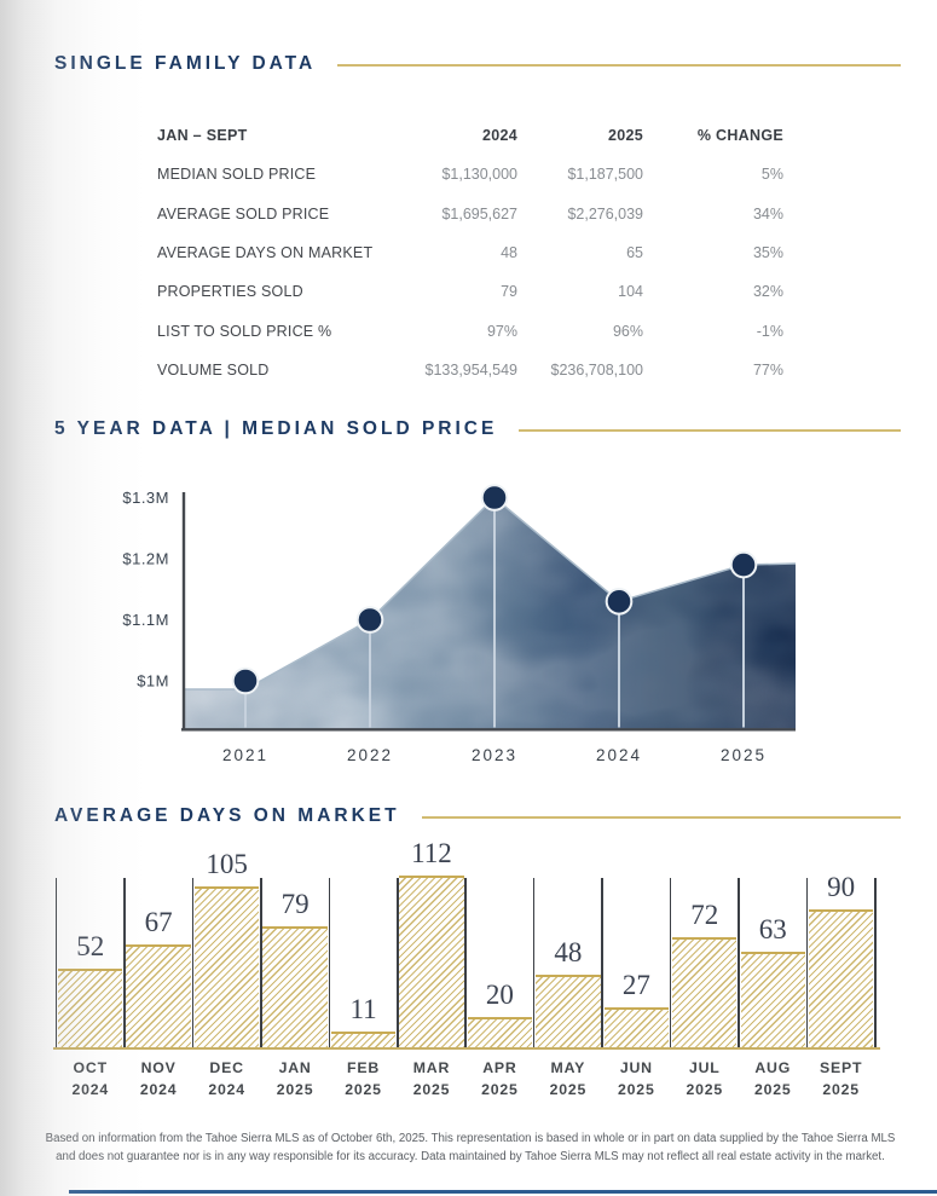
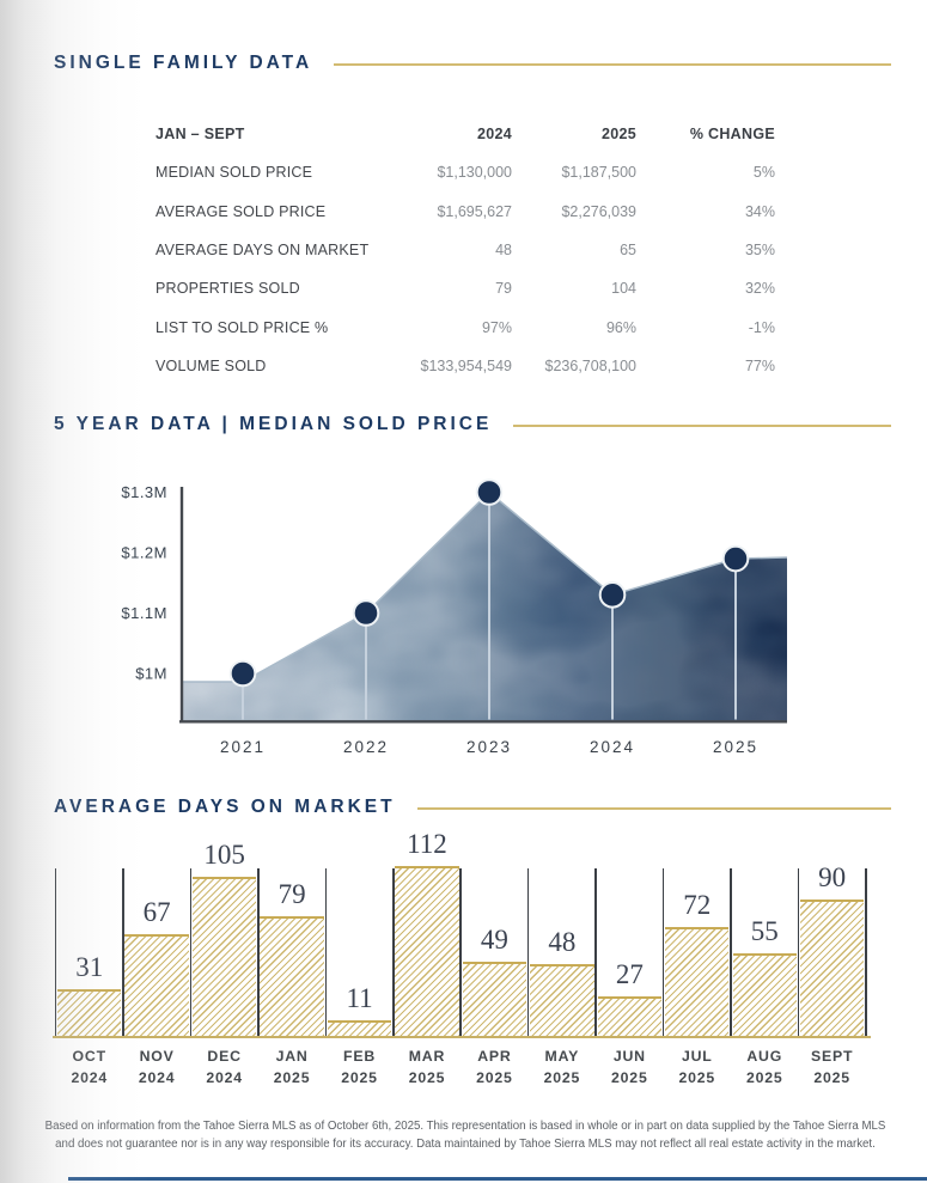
AVERAGE DAYS ON MARKET/OCT 2024: 52 -> 31
AVERAGE DAYS ON MARKET/APR 2025: 20 -> 49
AVERAGE DAYS ON MARKET/AUG 2025: 63 -> 55
